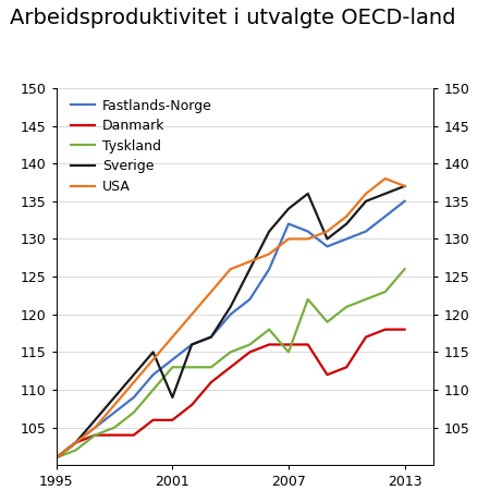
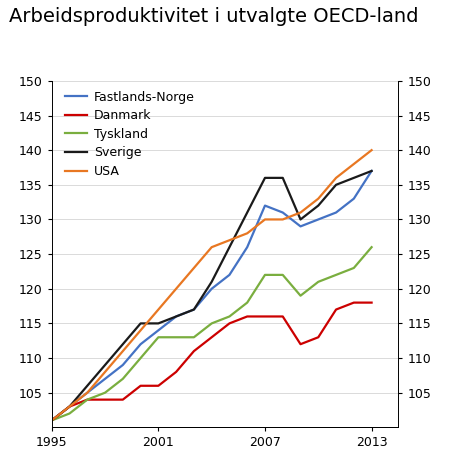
Sverige/2001: 109 -> 115
Tyskland/2007: 115 -> 122
Sverige/2007: 134 -> 136
Fastlands-Norge/2013: 135 -> 137
USA/2013: 137 -> 140
